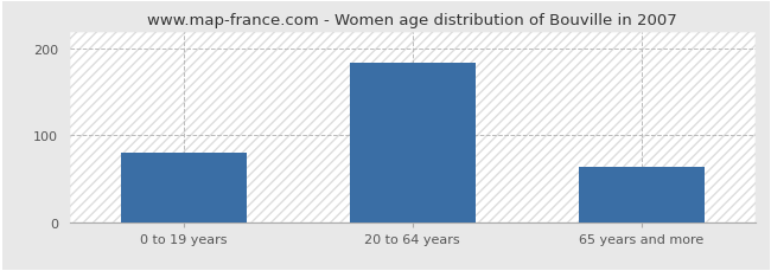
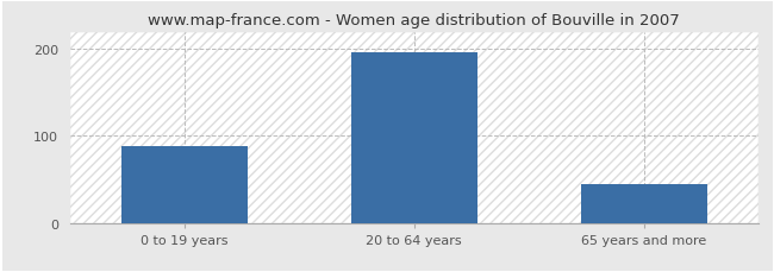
0 to 19 years: 80 -> 88
20 to 64 years: 184 -> 196
65 years and more: 64 -> 44
